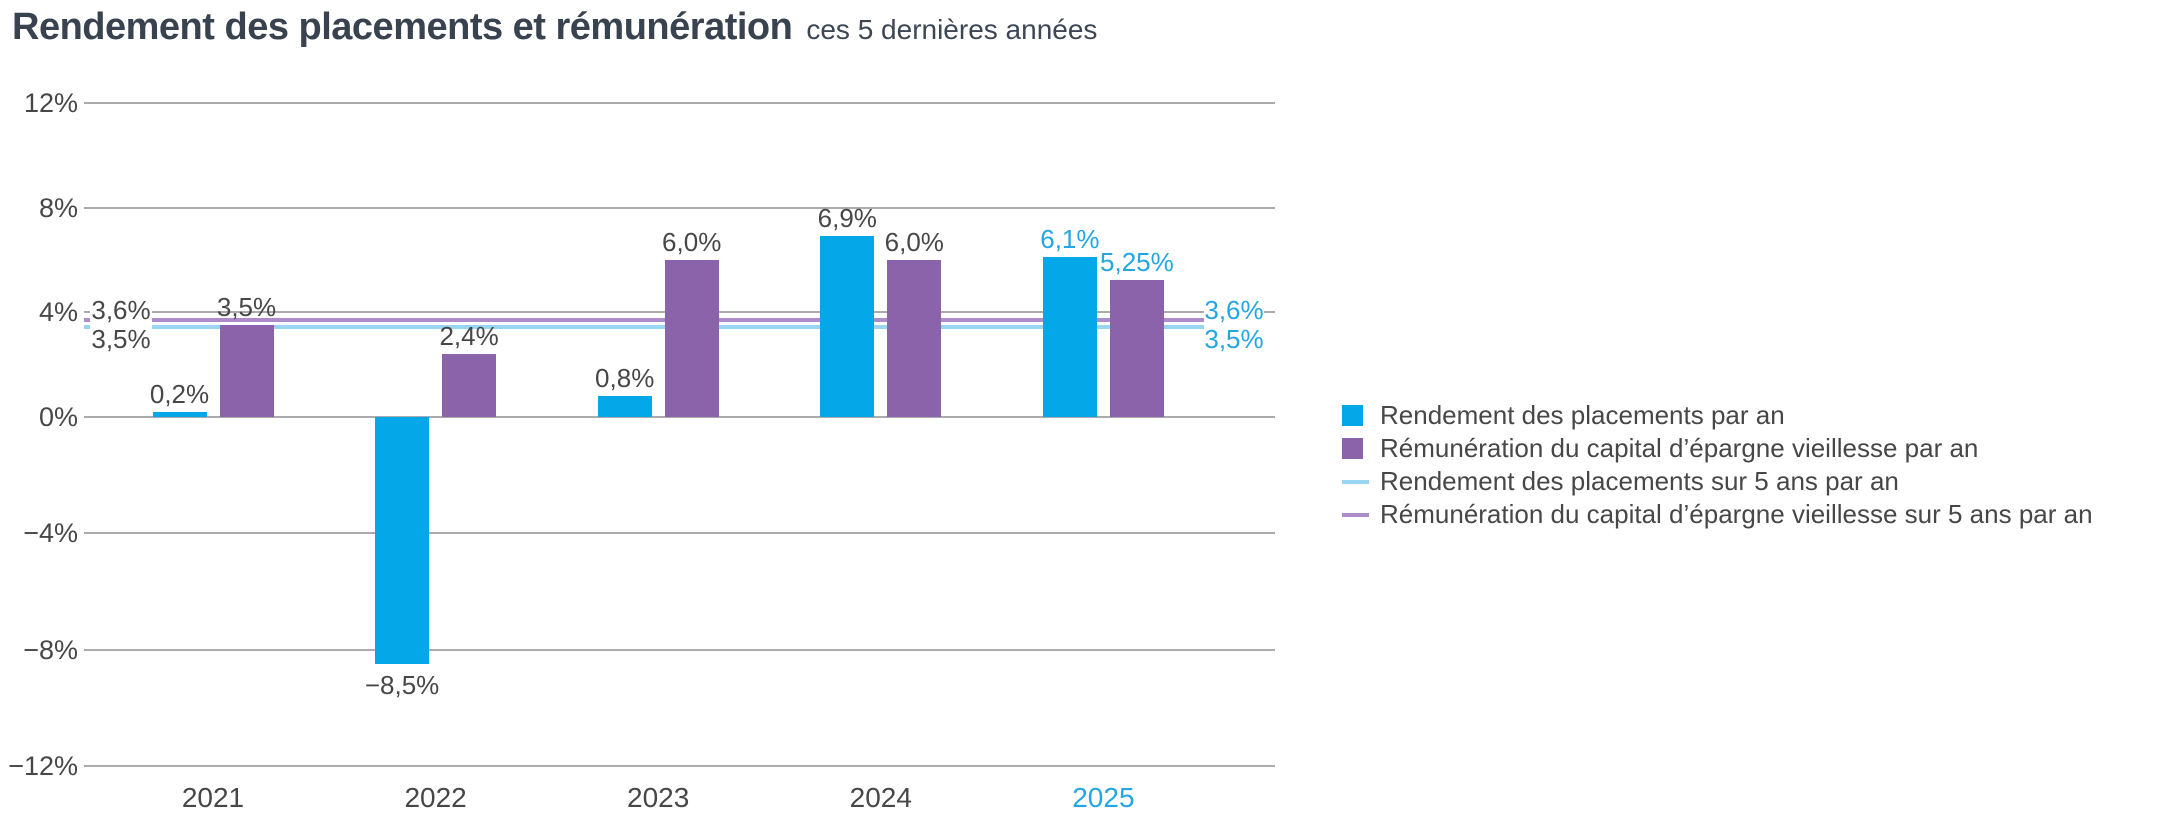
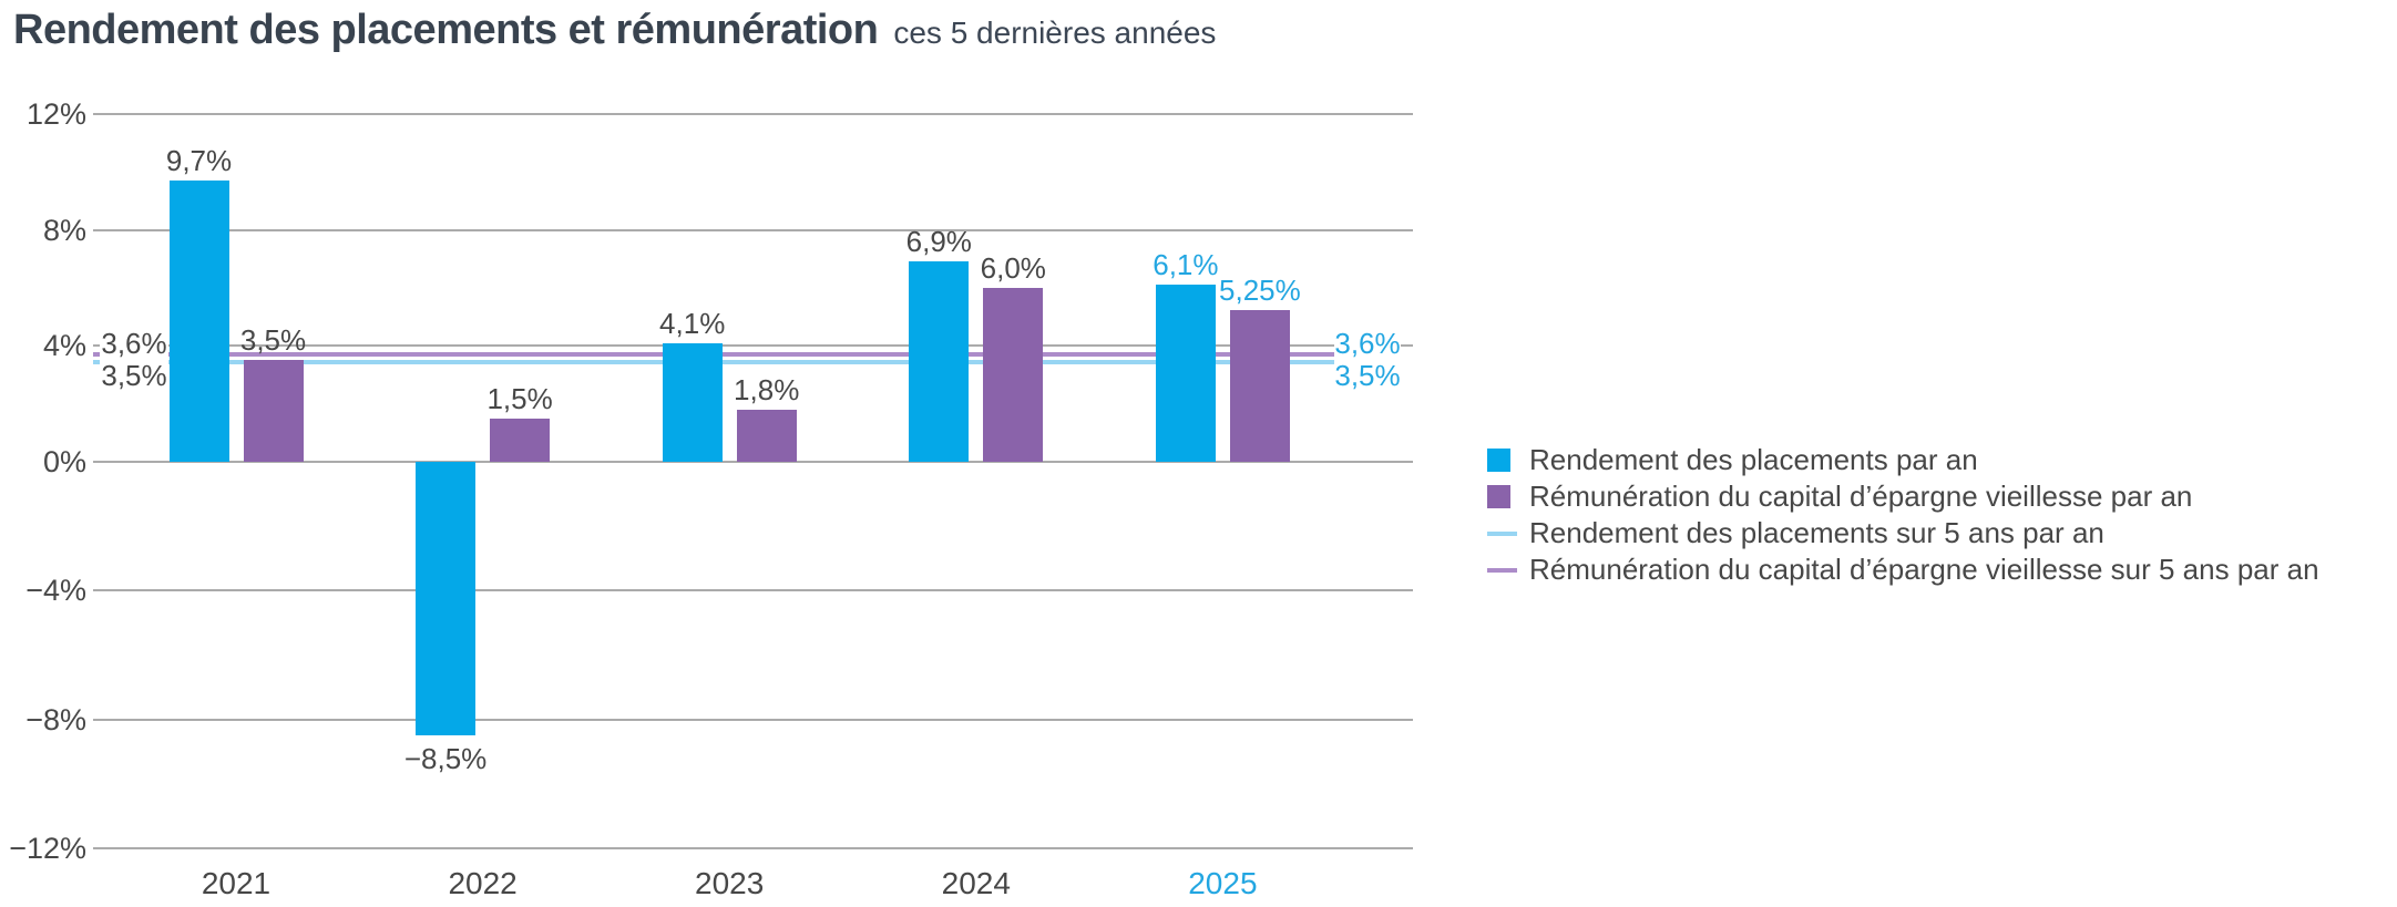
Rendement des placements par an/2021: 0,2% -> 9,7%
Rémunération du capital d’épargne vieillesse par an/2022: 2,4% -> 1,5%
Rendement des placements par an/2023: 0,8% -> 4,1%
Rémunération du capital d’épargne vieillesse par an/2023: 6,0% -> 1,8%
